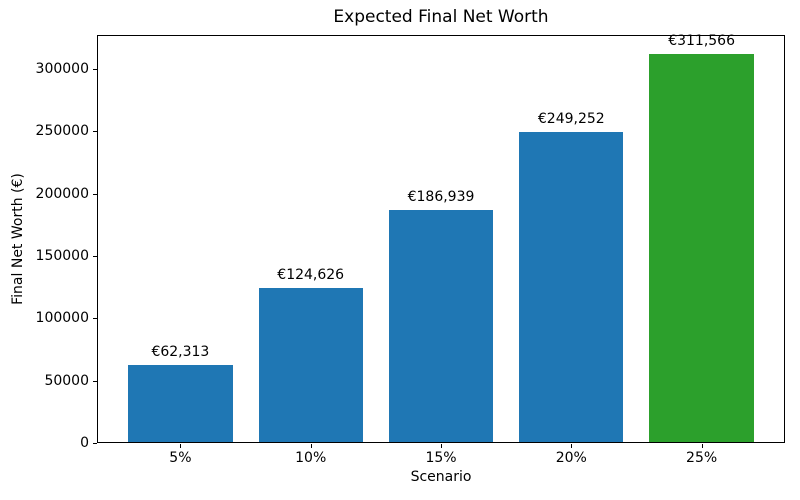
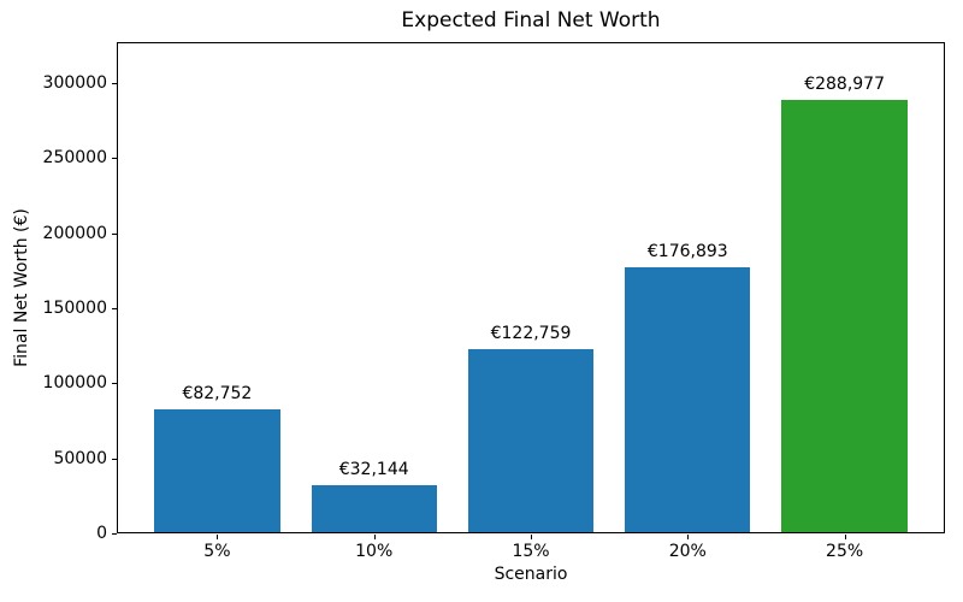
5%: €62,313 -> €82,752
10%: €124,626 -> €32,144
15%: €186,939 -> €122,759
20%: €249,252 -> €176,893
25%: €311,566 -> €288,977
